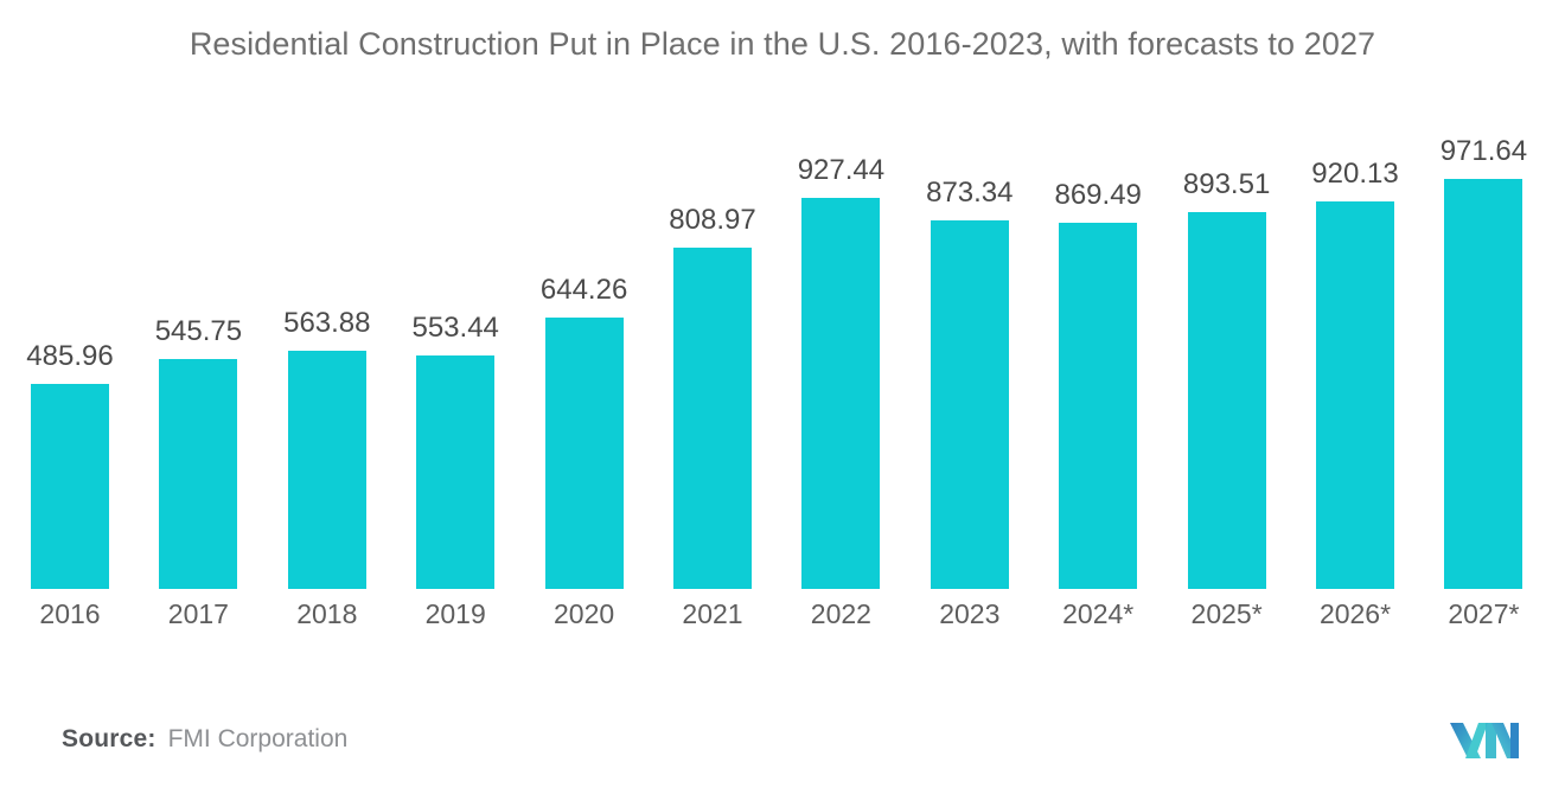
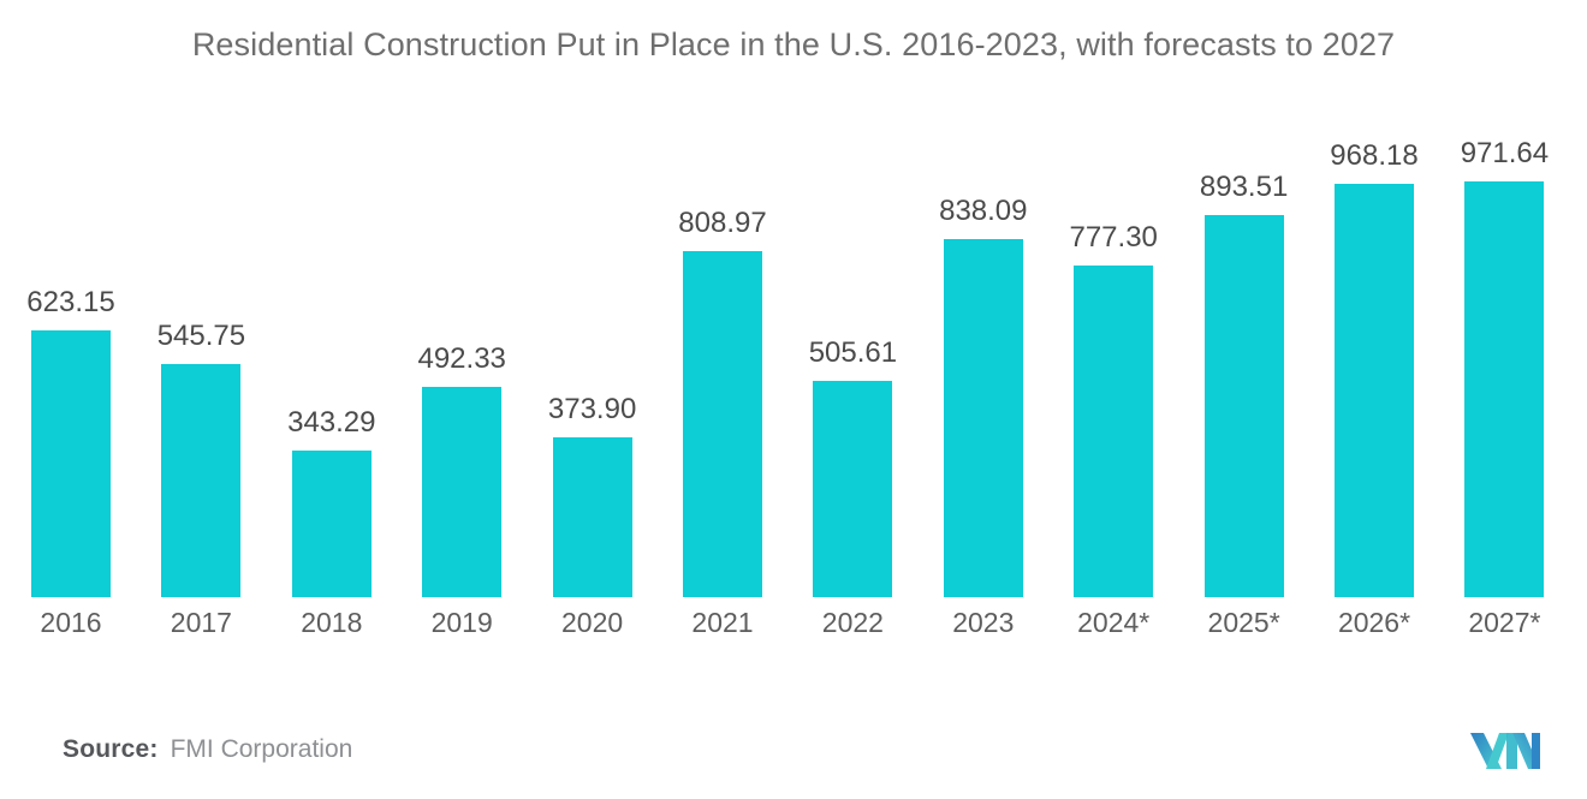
2016: 485.96 -> 623.15
2018: 563.88 -> 343.29
2019: 553.44 -> 492.33
2020: 644.26 -> 373.90
2022: 927.44 -> 505.61
2023: 873.34 -> 838.09
2024*: 869.49 -> 777.30
2026*: 920.13 -> 968.18
